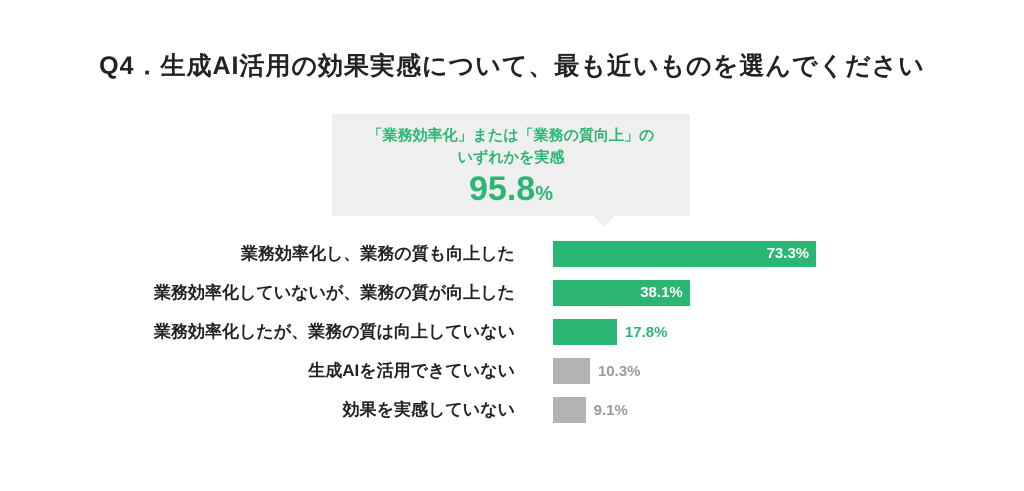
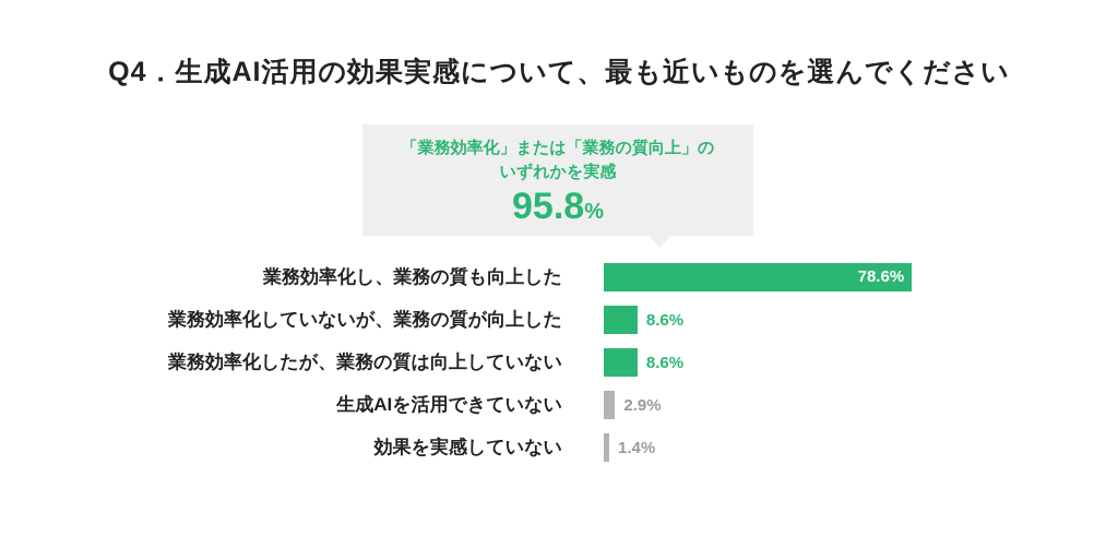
業務効率化し、業務の質も向上した: 73.3% -> 78.6%
業務効率化していないが、業務の質が向上した: 38.1% -> 8.6%
業務効率化したが、業務の質は向上していない: 17.8% -> 8.6%
生成AIを活用できていない: 10.3% -> 2.9%
効果を実感していない: 9.1% -> 1.4%
